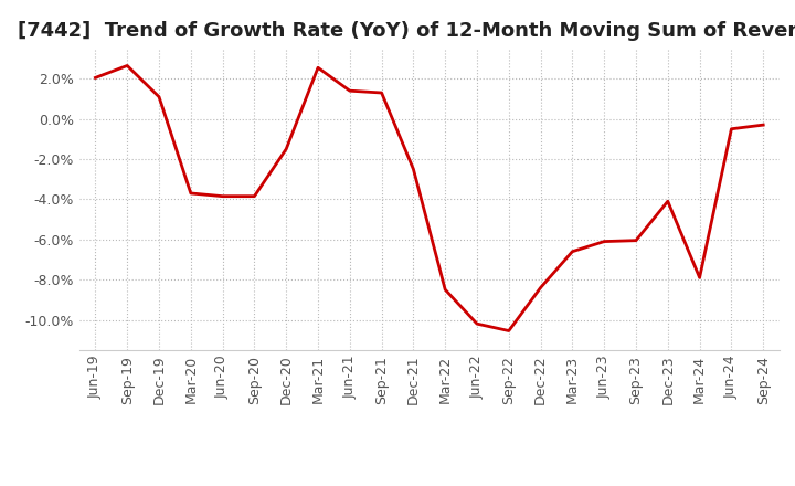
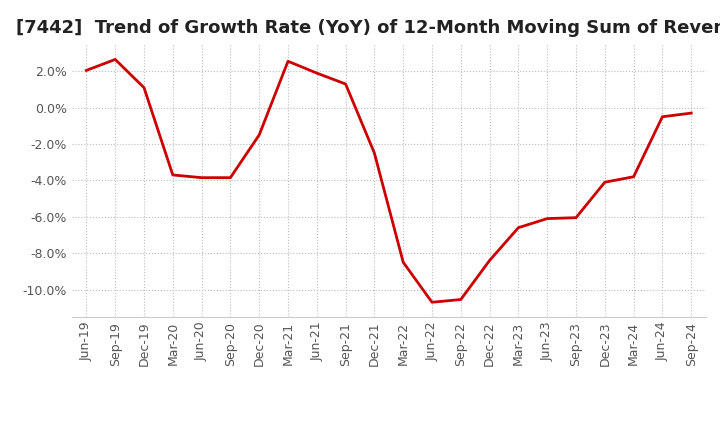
Jun-21: 1.4% -> 1.9%
Jun-22: -10.2% -> -10.7%
Mar-24: -7.9% -> -3.8%
